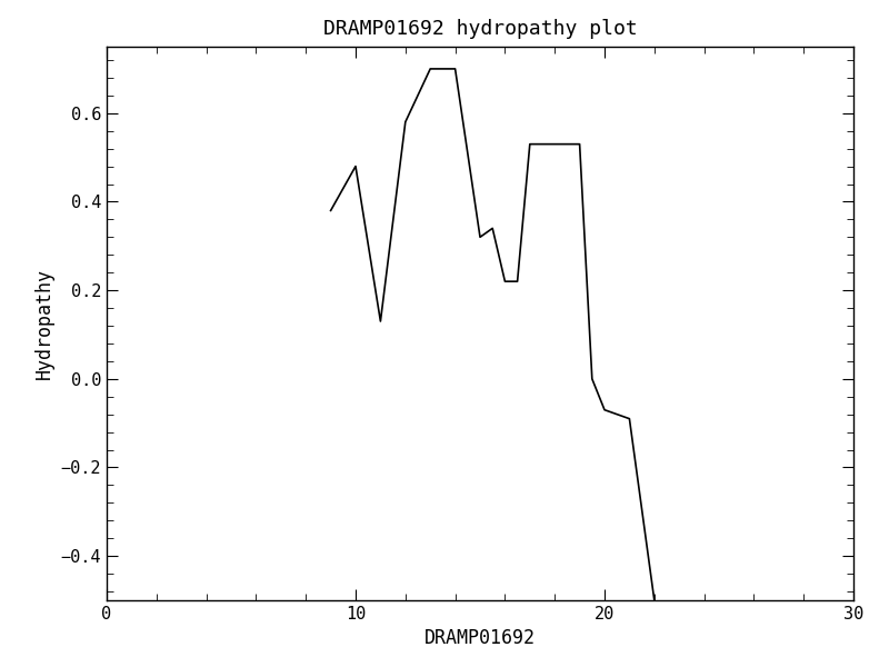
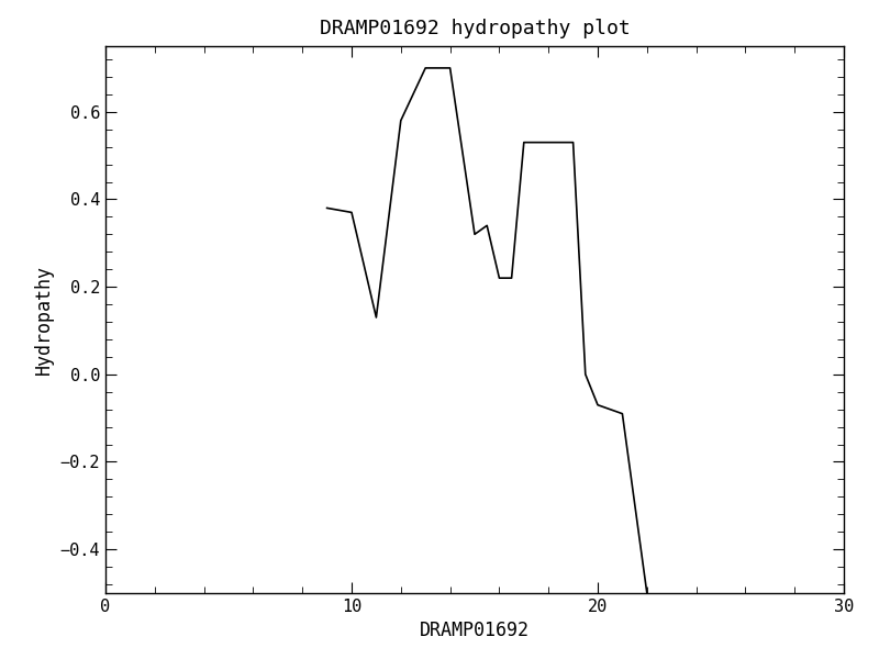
10: 0.48 -> 0.37
